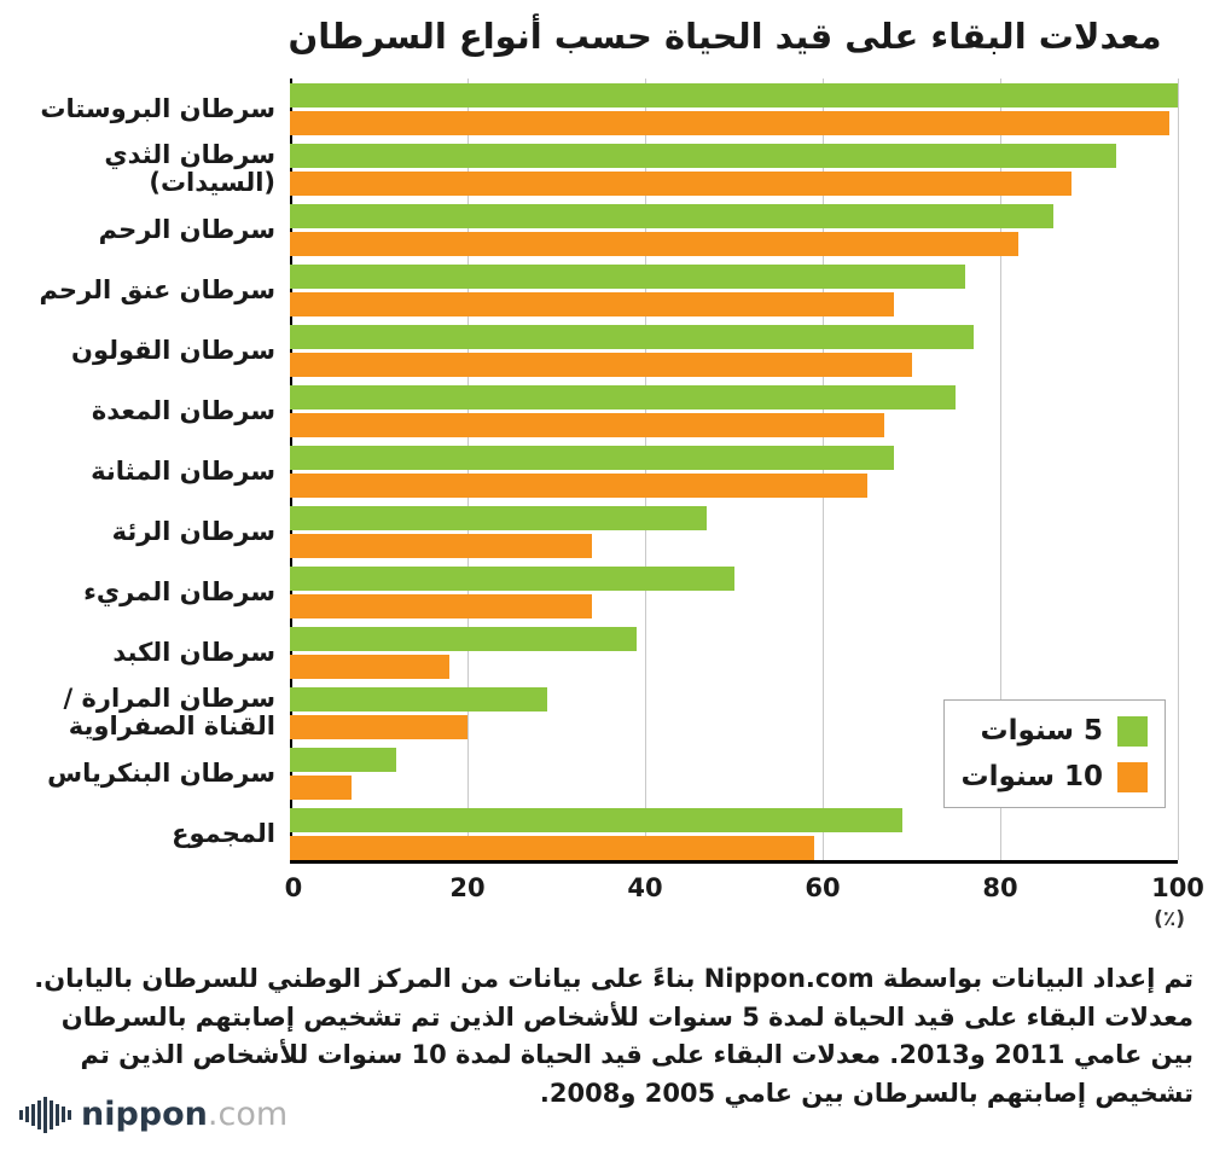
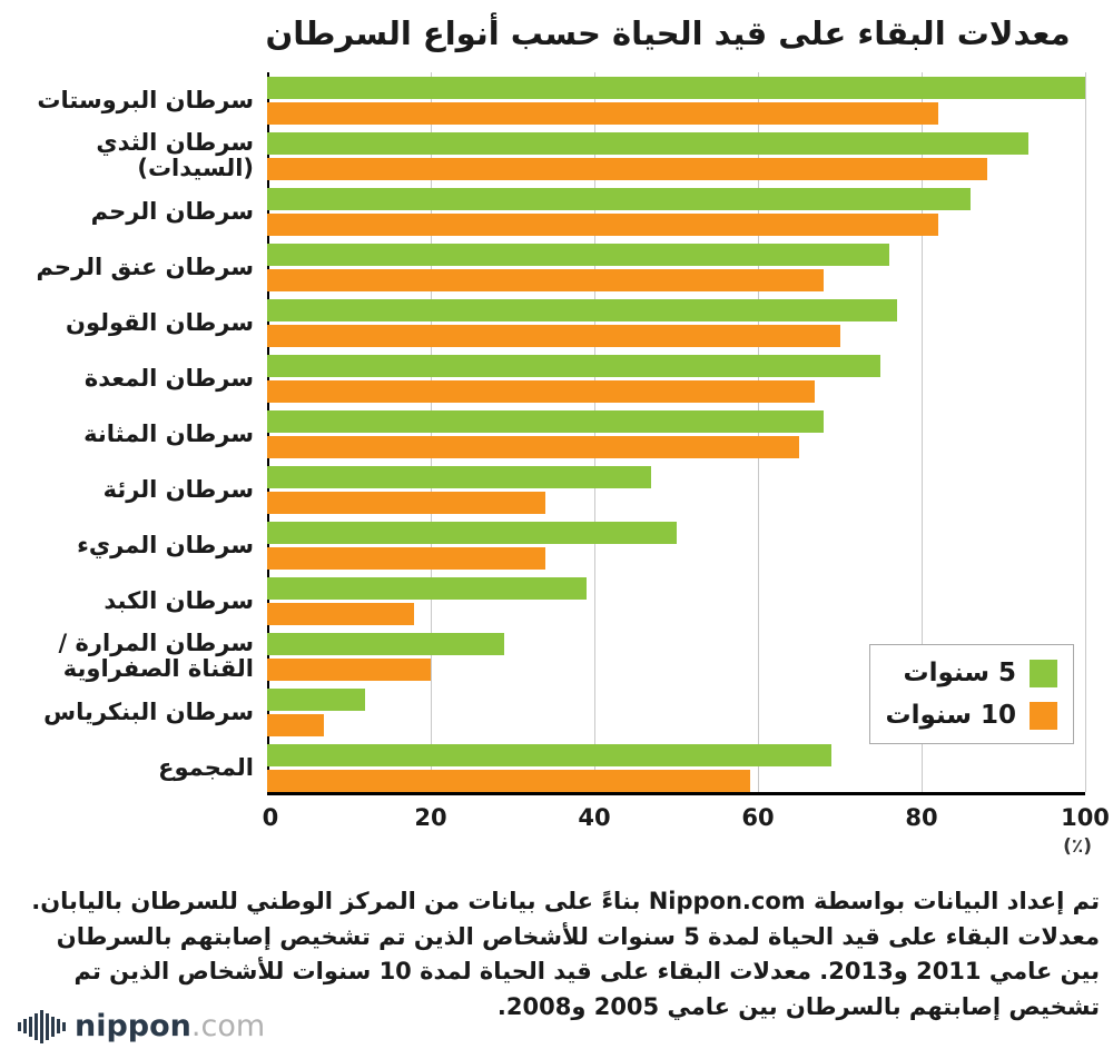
10 سنوات/سرطان البروستات: 99 -> 82
